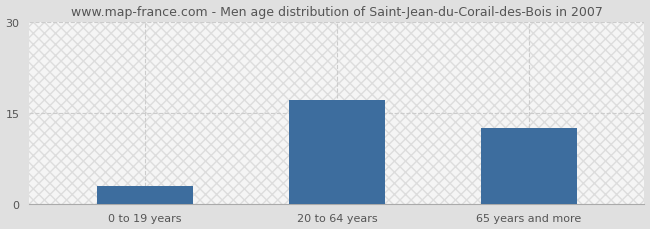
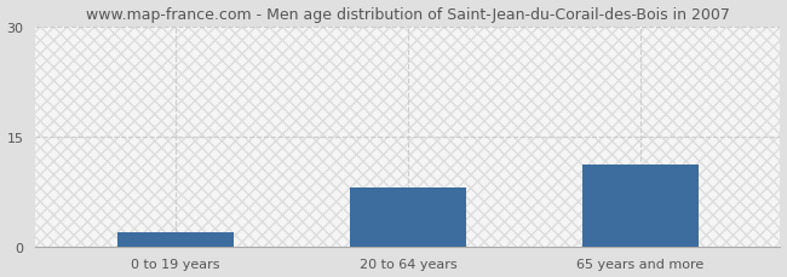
0 to 19 years: 3.0 -> 2.0
20 to 64 years: 17.0 -> 8.0
65 years and more: 12.5 -> 11.2
